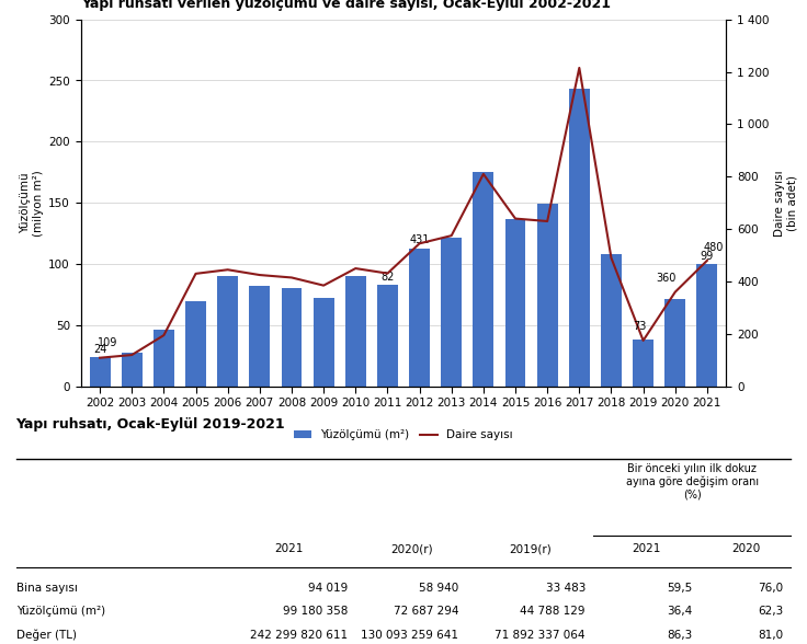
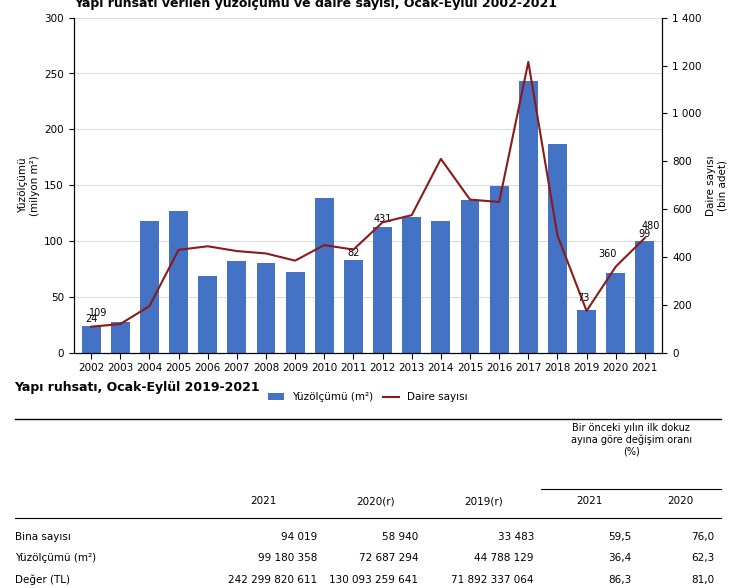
Yüzölçümü (m²)/2004: 46 -> 118
Yüzölçümü (m²)/2005: 70 -> 127
Yüzölçümü (m²)/2006: 90 -> 69
Yüzölçümü (m²)/2010: 90 -> 139
Yüzölçümü (m²)/2014: 175 -> 118
Yüzölçümü (m²)/2018: 108 -> 187
